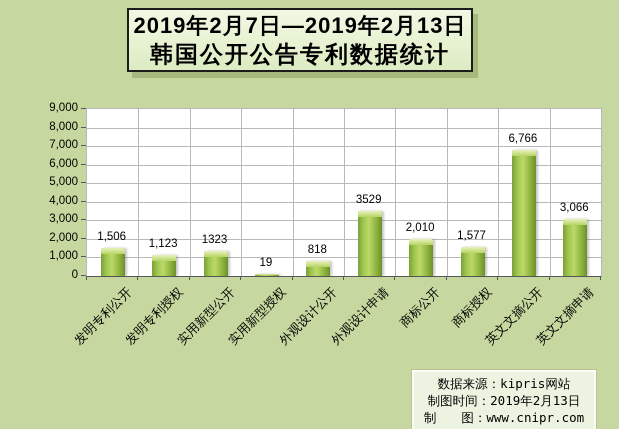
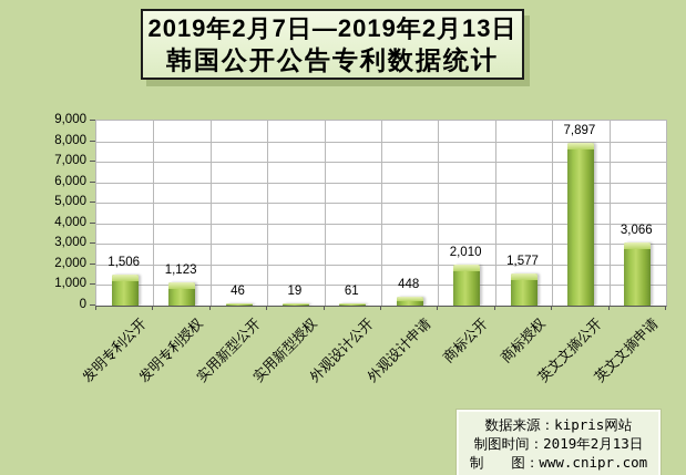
实用新型公开: 1323 -> 46
外观设计公开: 818 -> 61
外观设计申请: 3529 -> 448
英文文摘公开: 6,766 -> 7,897
